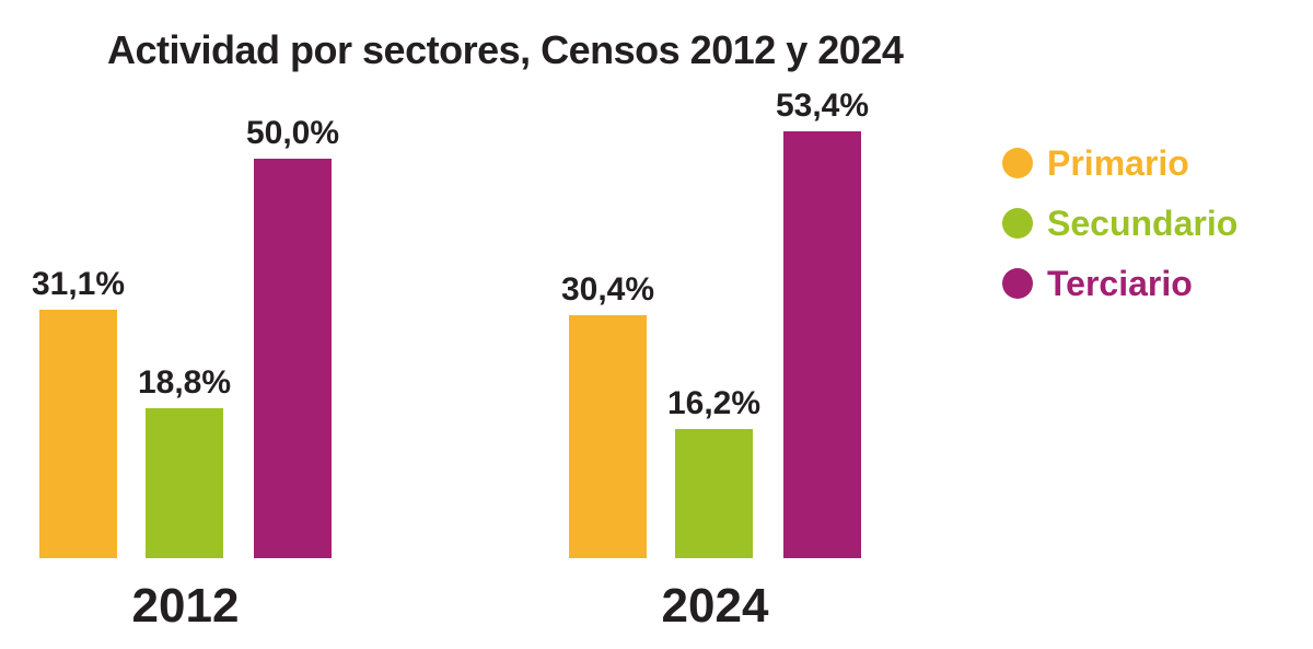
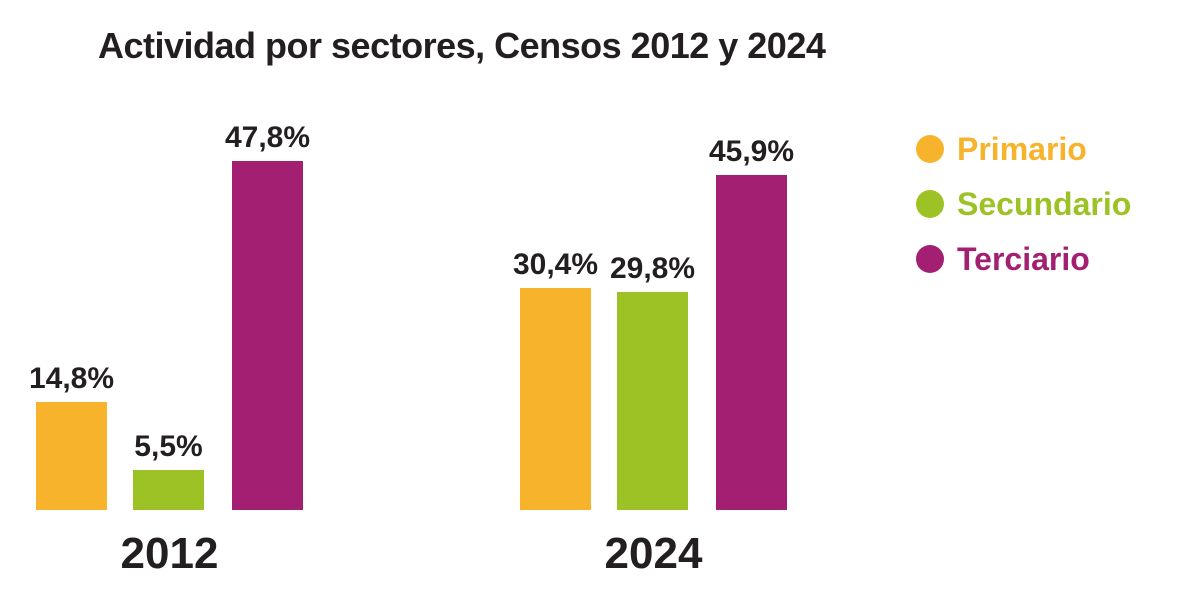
Primario/2012: 31,1% -> 14,8%
Secundario/2012: 18,8% -> 5,5%
Terciario/2012: 50,0% -> 47,8%
Secundario/2024: 16,2% -> 29,8%
Terciario/2024: 53,4% -> 45,9%
